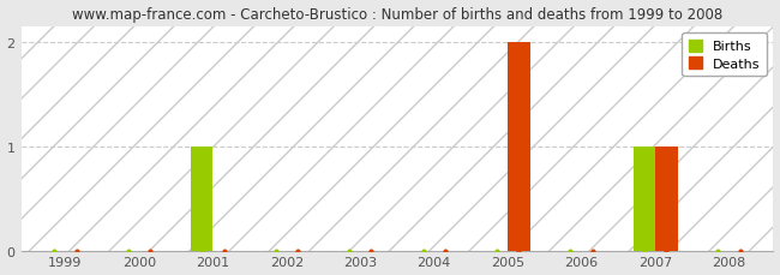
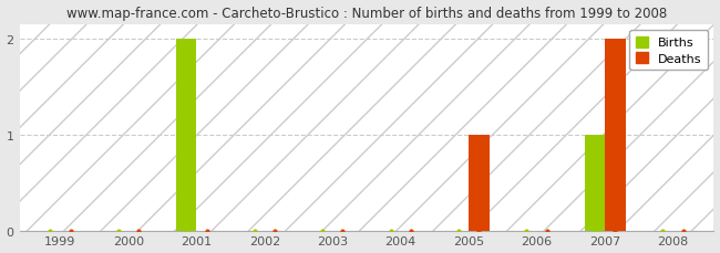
Births/2001: 1 -> 2
Deaths/2005: 2 -> 1
Deaths/2007: 1 -> 2
